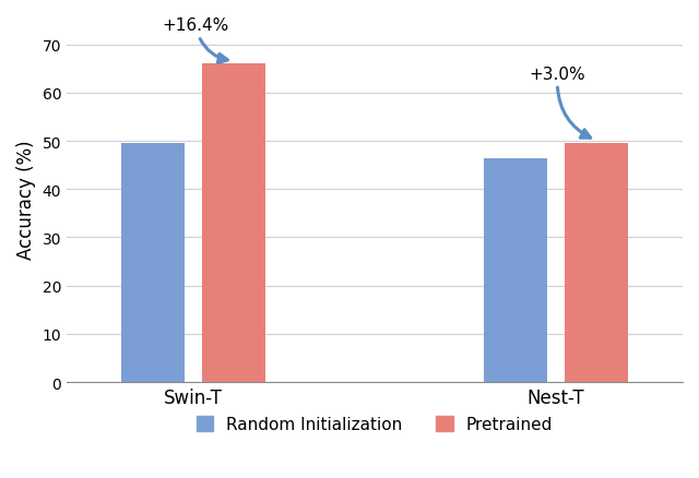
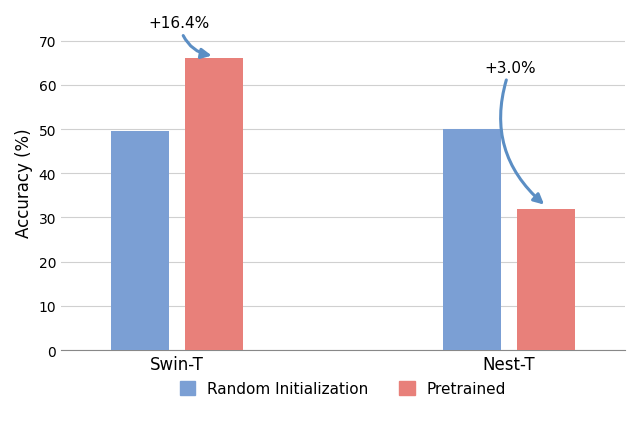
Random Initialization/Nest-T: 46.5 -> 50.0
Pretrained/Nest-T: 49.5 -> 32.0
